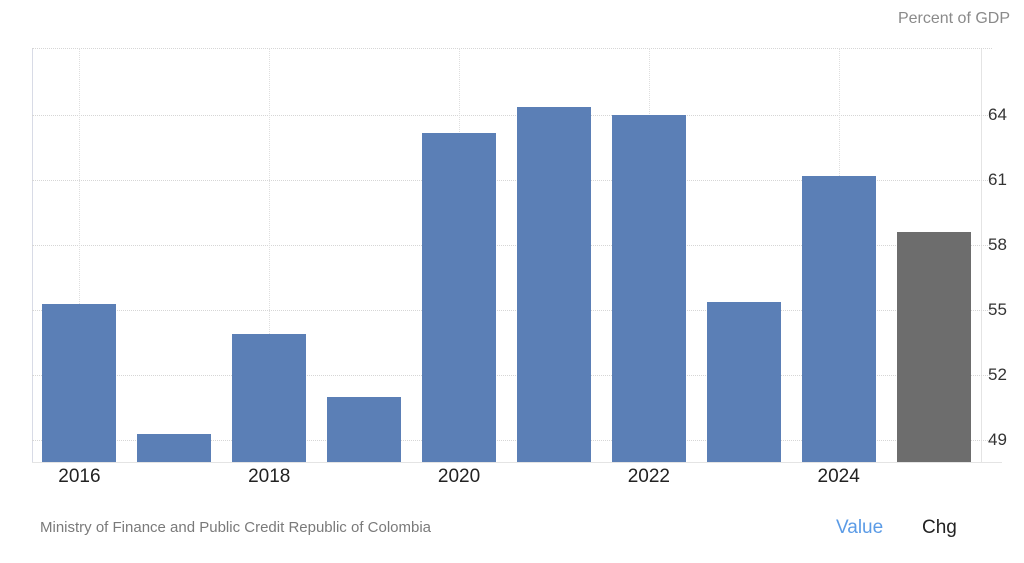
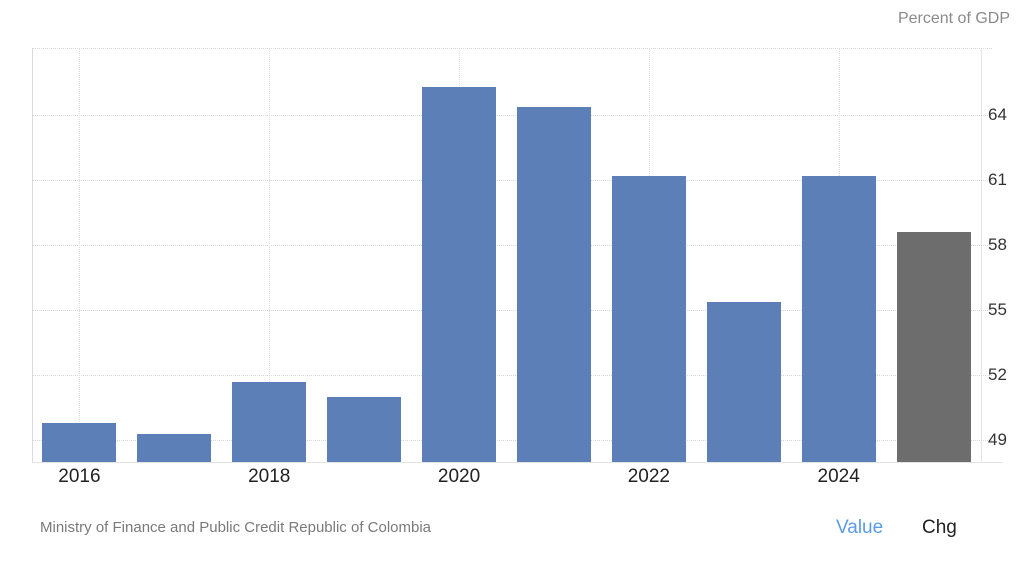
2016: 55.3 -> 49.8
2018: 53.9 -> 51.7
2020: 63.2 -> 65.3
2022: 64.0 -> 61.2
